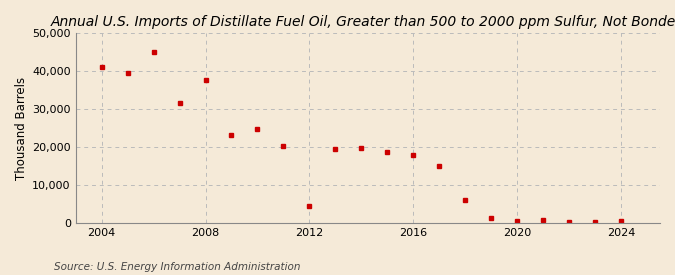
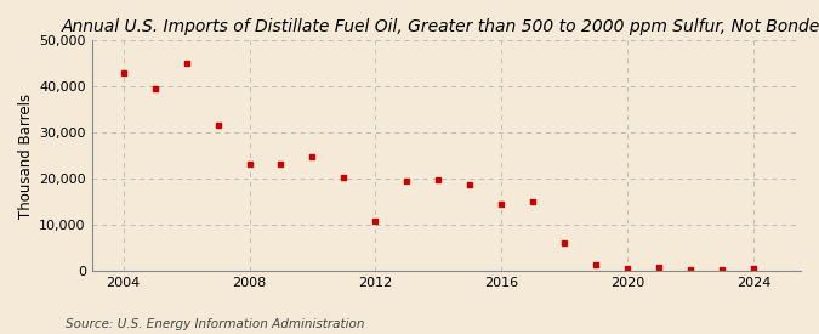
2004: 41,000 -> 43,000
2008: 37,500 -> 23,200
2012: 4,500 -> 10,800
2016: 18,000 -> 14,500
